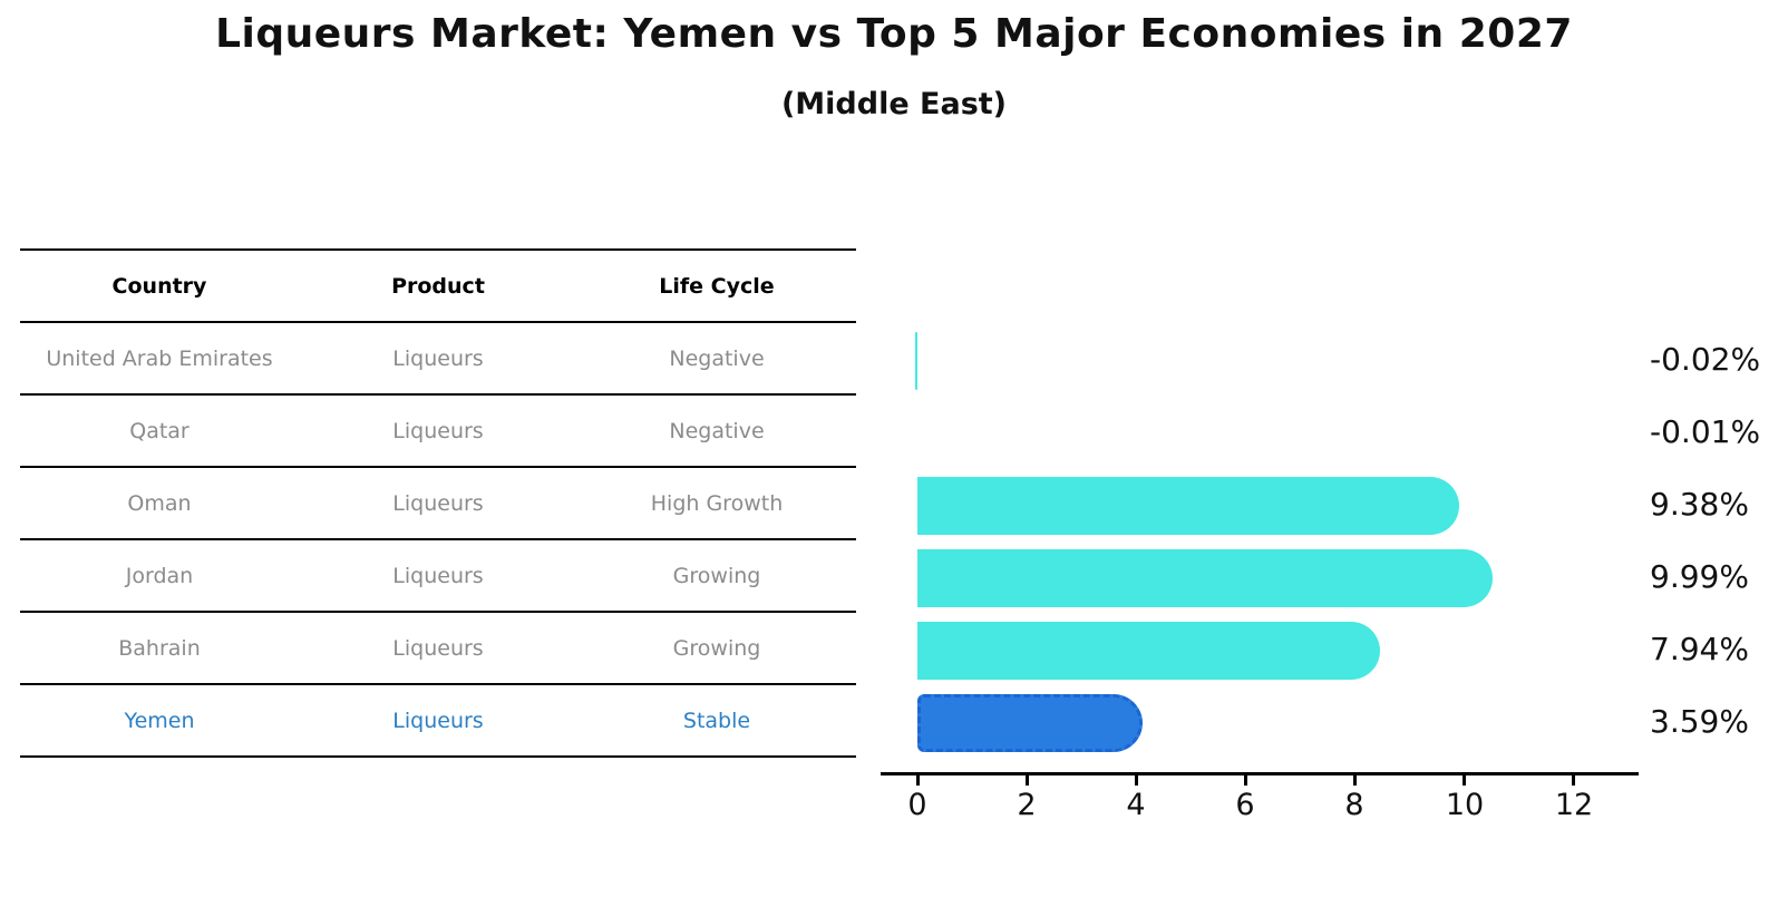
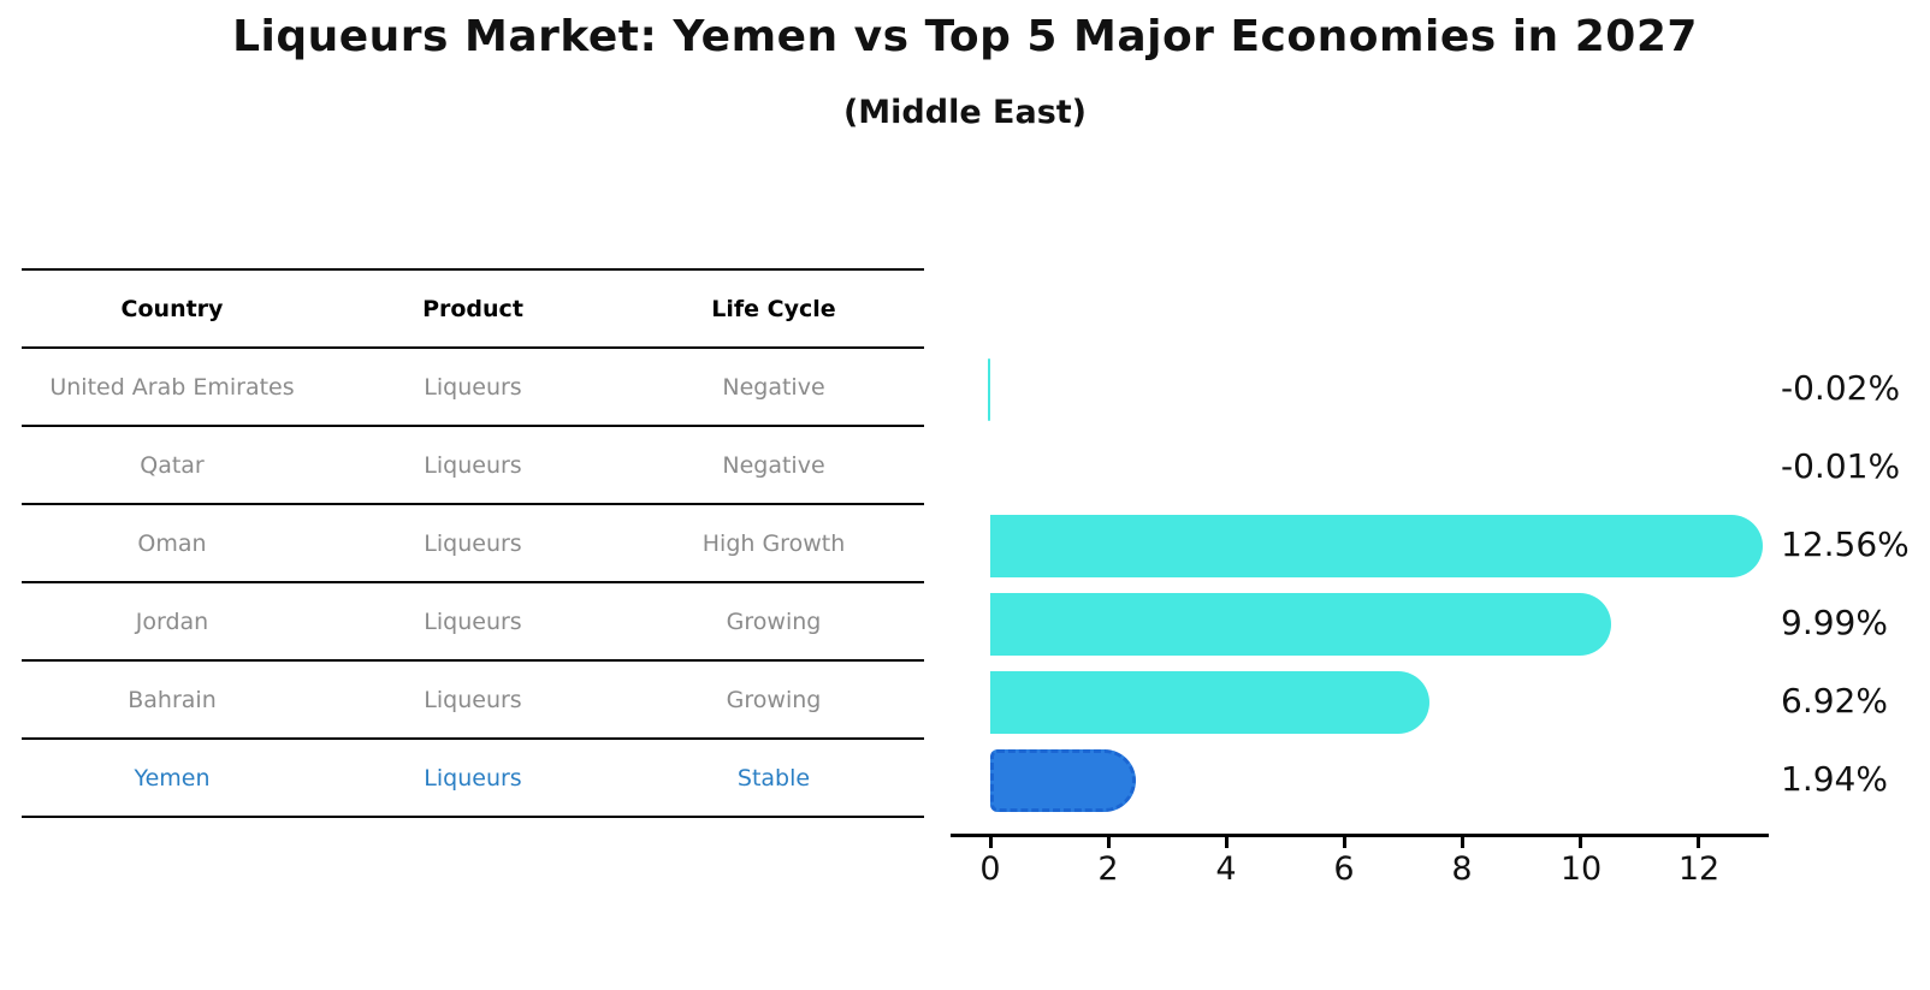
Oman: 9.38% -> 12.56%
Bahrain: 7.94% -> 6.92%
Yemen: 3.59% -> 1.94%
